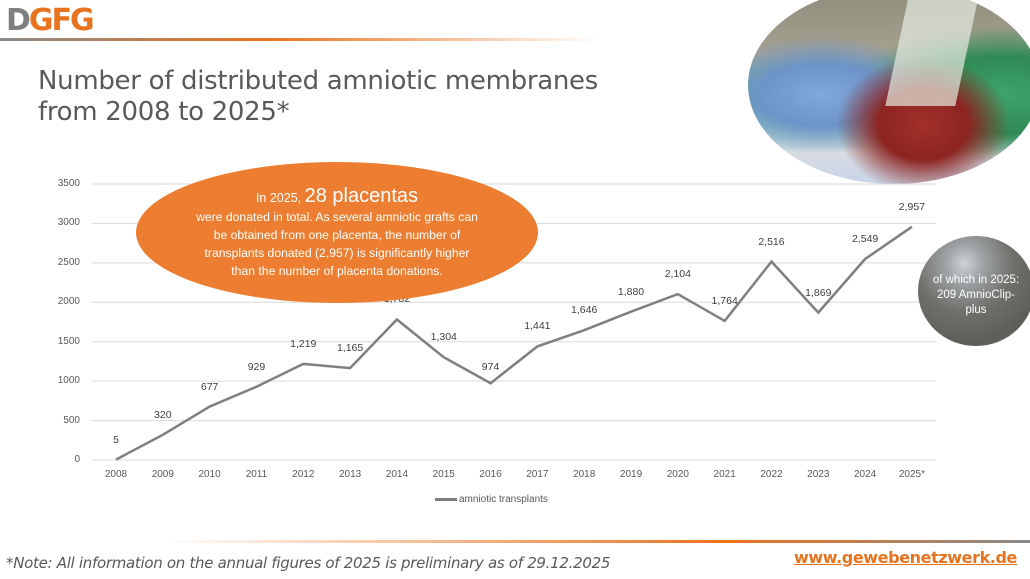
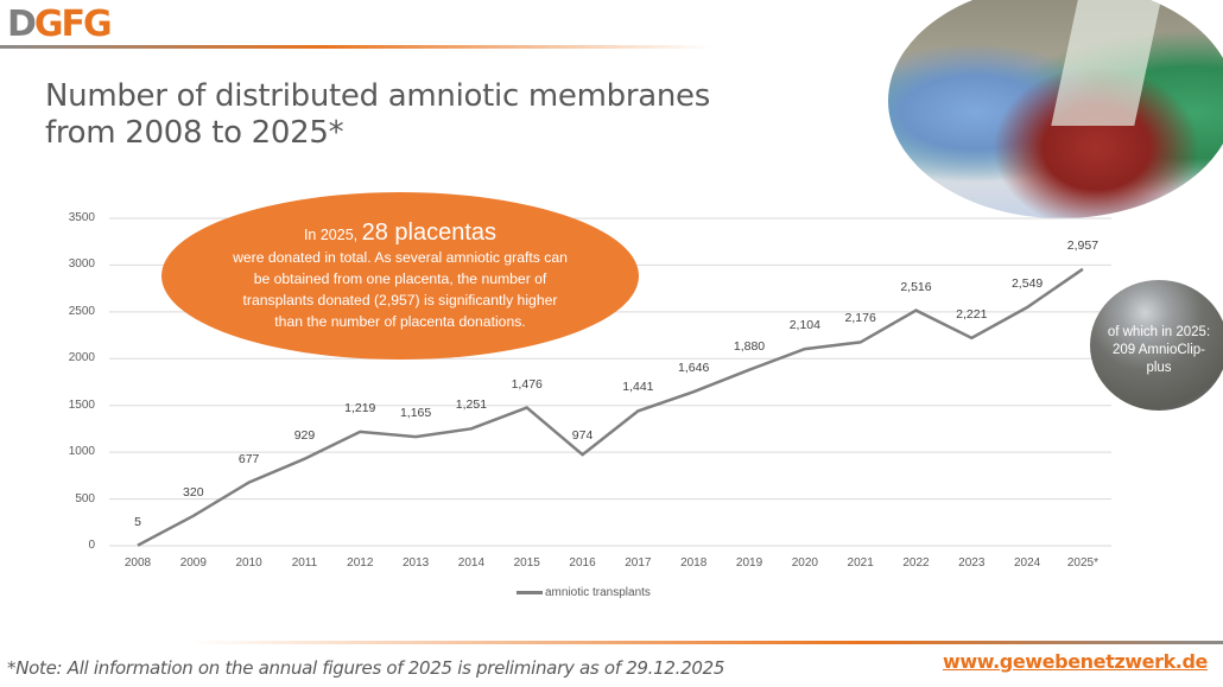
2014: 1,782 -> 1,251
2015: 1,304 -> 1,476
2021: 1,764 -> 2,176
2023: 1,869 -> 2,221
